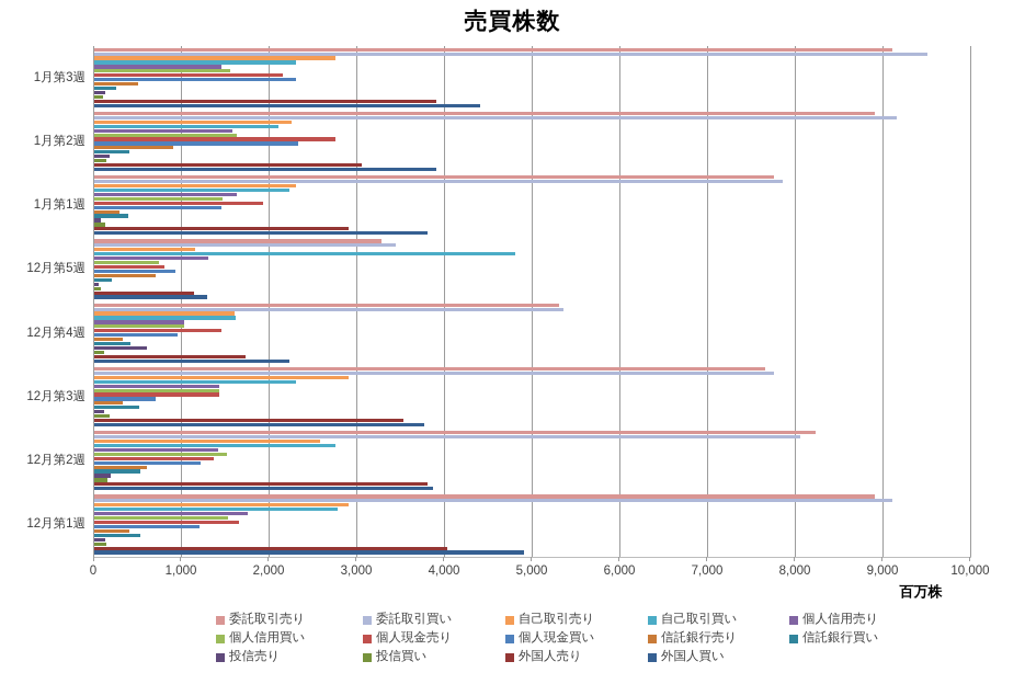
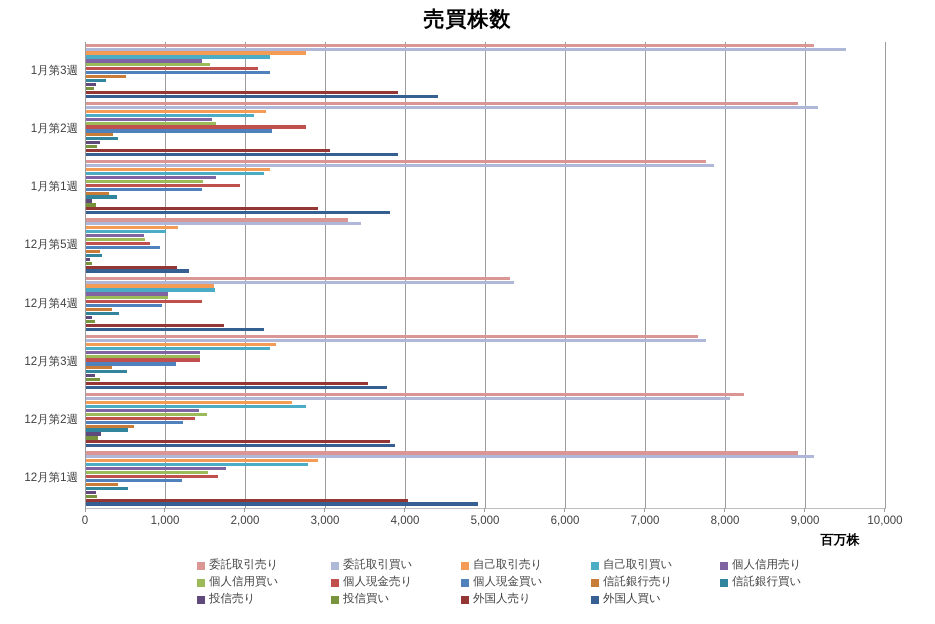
信託銀行売り/1月第2週: 900 -> 300
自己取引買い/12月第5週: 4800 -> 1000
個人信用売り/12月第5週: 1300 -> 700
信託銀行売り/12月第5週: 700 -> 200
投信売り/12月第4週: 600 -> 100
自己取引売り/12月第3週: 2900 -> 2400
個人現金買い/12月第3週: 700 -> 1100
